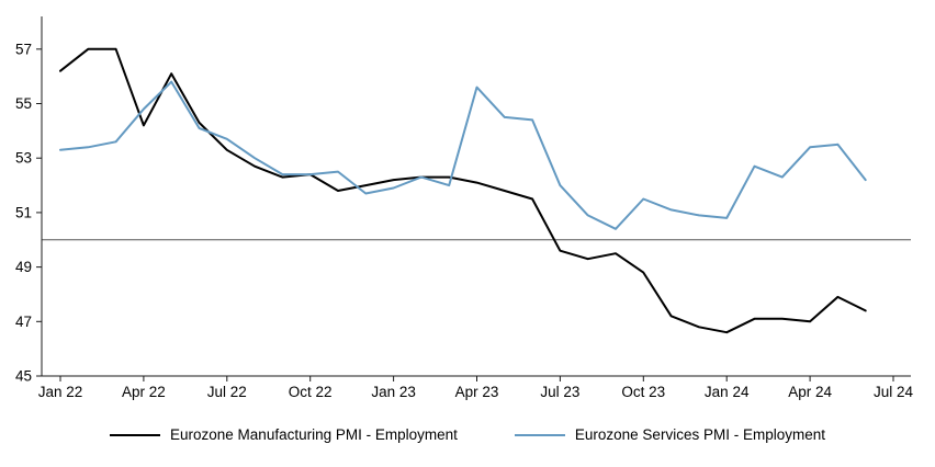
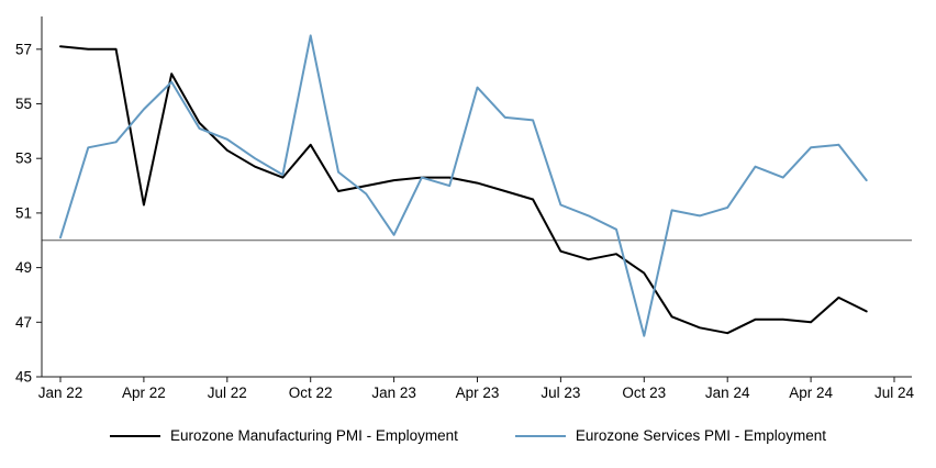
Eurozone Manufacturing PMI - Employment/Jan 22: 56.2 -> 57.1
Eurozone Services PMI - Employment/Jan 22: 53.3 -> 50.1
Eurozone Manufacturing PMI - Employment/Apr 22: 54.2 -> 51.3
Eurozone Manufacturing PMI - Employment/Oct 22: 52.4 -> 53.5
Eurozone Services PMI - Employment/Oct 22: 52.4 -> 57.5
Eurozone Services PMI - Employment/Jan 23: 51.9 -> 50.2
Eurozone Services PMI - Employment/Jul 23: 52.0 -> 51.3
Eurozone Services PMI - Employment/Oct 23: 51.5 -> 46.5
Eurozone Services PMI - Employment/Jan 24: 50.8 -> 51.2
